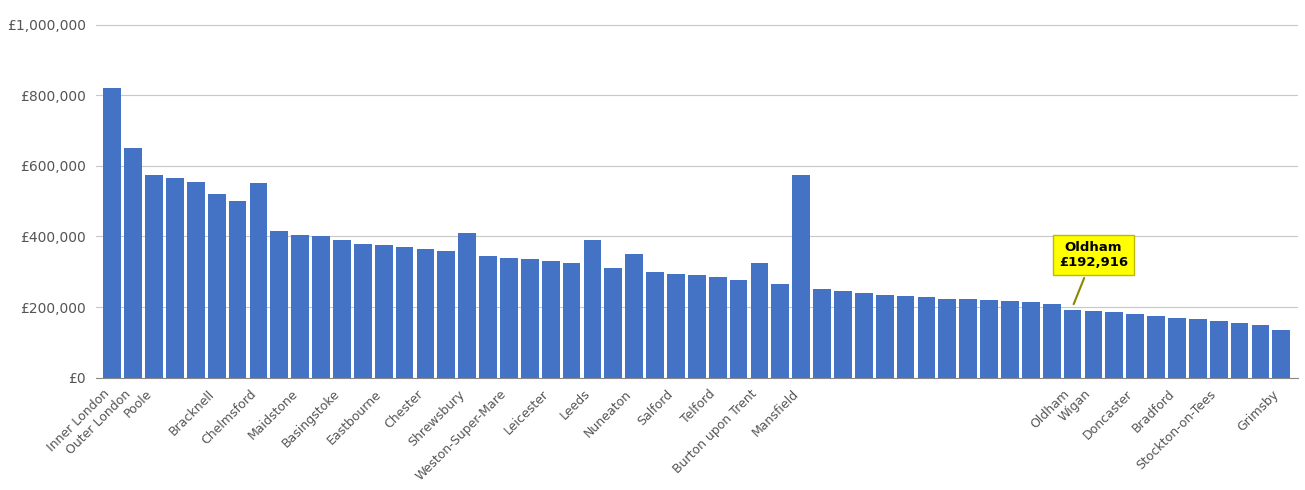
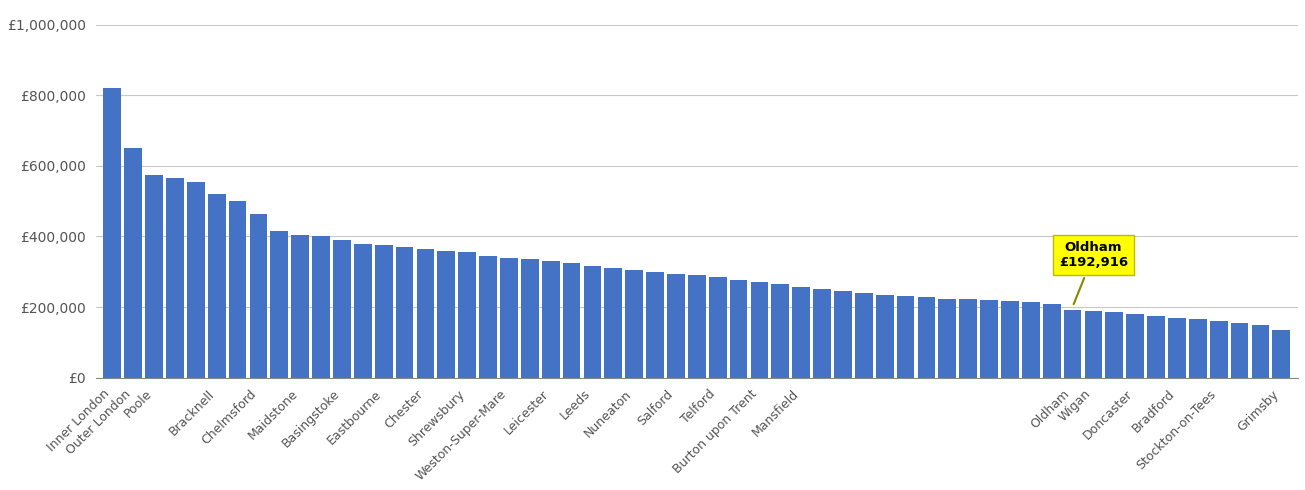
Chelmsford: £550,000 -> £465,000
Shrewsbury: £410,000 -> £355,000
Leeds: £390,000 -> £315,000
Nuneaton: £350,000 -> £305,000
Burton upon Trent: £325,000 -> £272,000
Mansfield: £575,000 -> £258,000
